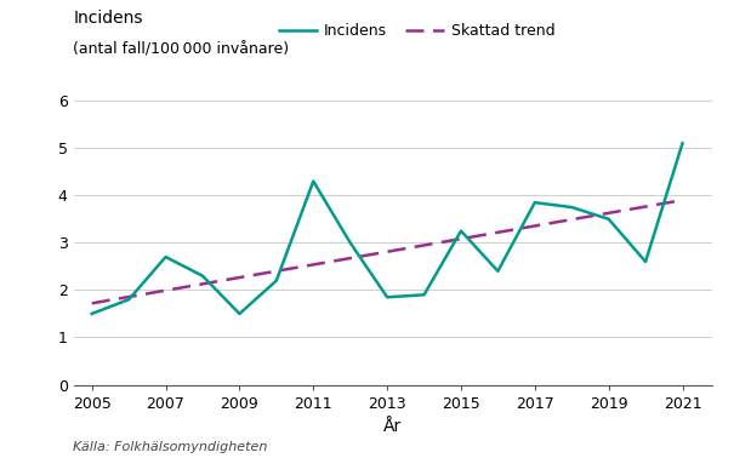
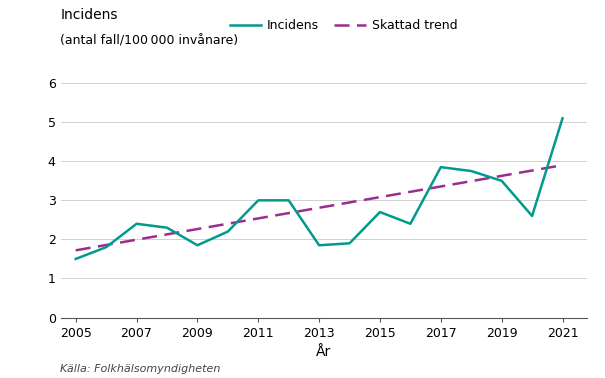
2007: 2.70 -> 2.40
2009: 1.50 -> 1.85
2011: 4.30 -> 3.00
2015: 3.25 -> 2.70
